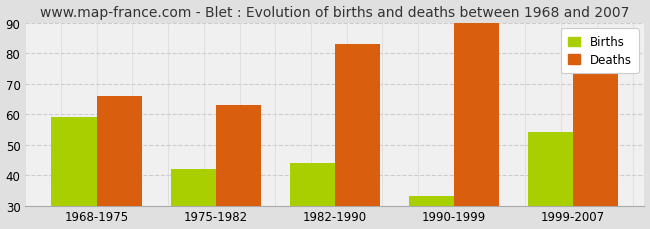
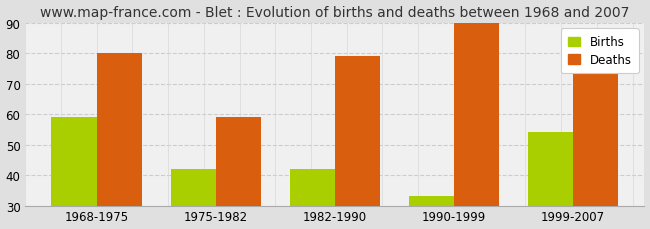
Deaths/1968-1975: 66 -> 80
Deaths/1975-1982: 63 -> 59
Births/1982-1990: 44 -> 42
Deaths/1982-1990: 83 -> 79
